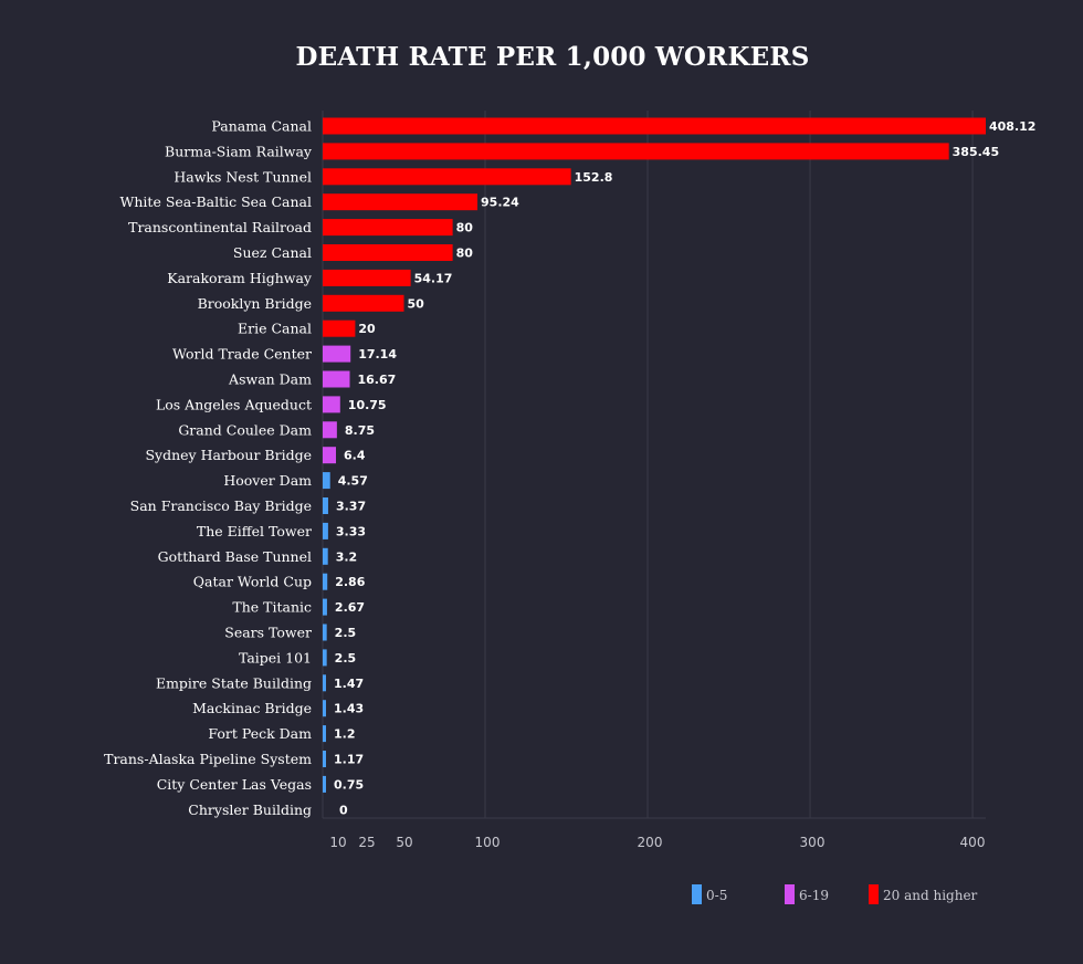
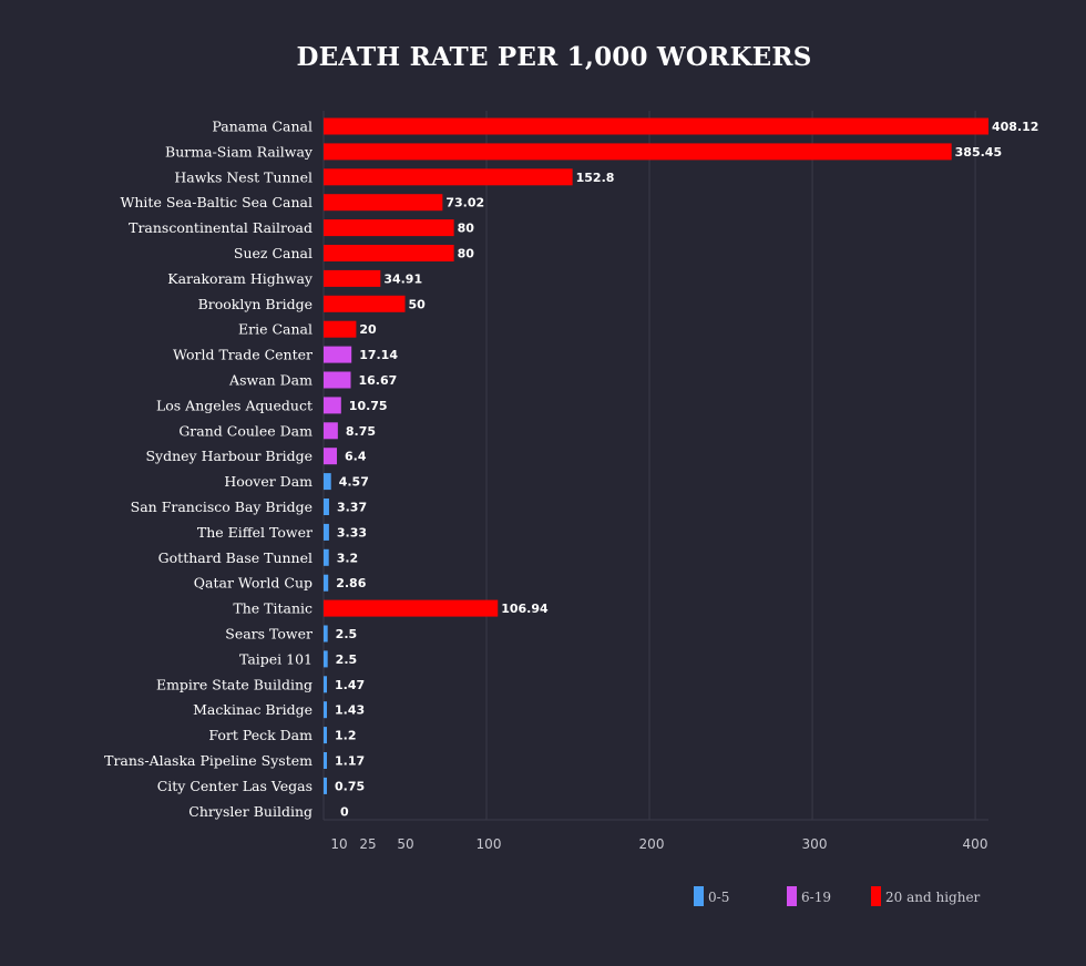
White Sea-Baltic Sea Canal: 95.24 -> 73.02
Karakoram Highway: 54.17 -> 34.91
The Titanic: 2.67 -> 106.94
